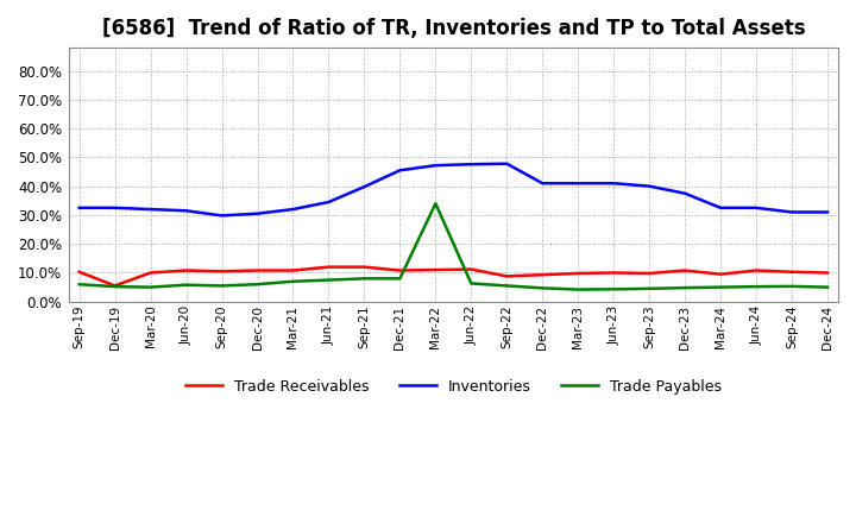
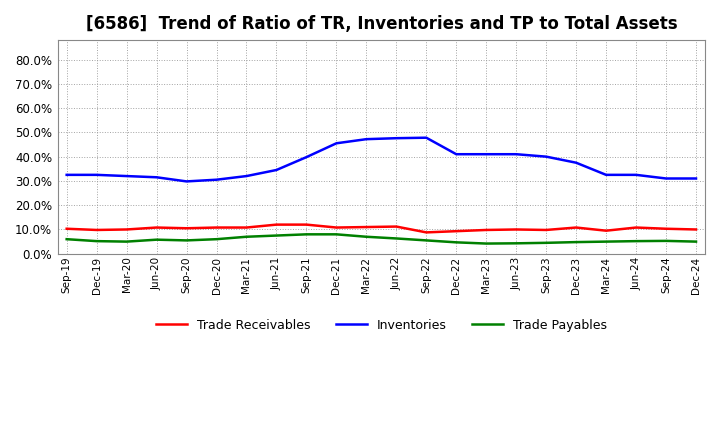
Trade Receivables/Dec-19: 5.5% -> 9.8%
Trade Payables/Mar-22: 34.0% -> 7.0%
